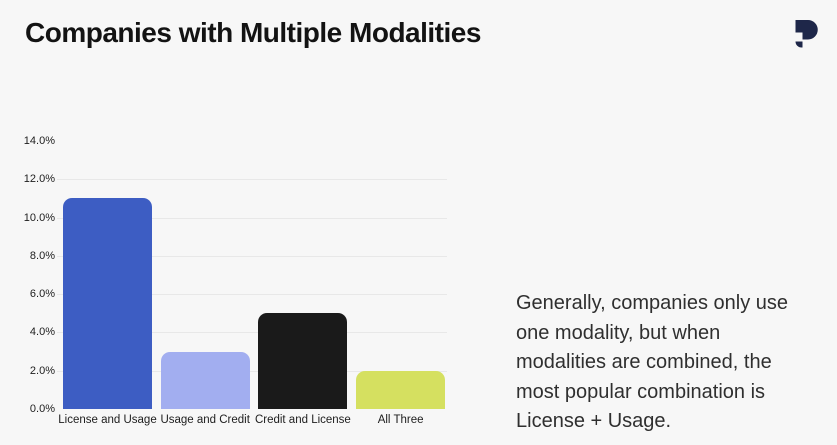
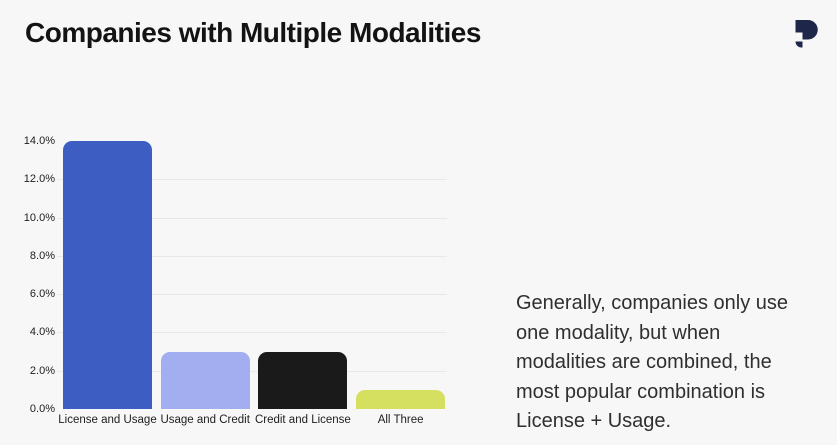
License and Usage: 11% -> 14%
Credit and License: 5% -> 3%
All Three: 2% -> 1%
